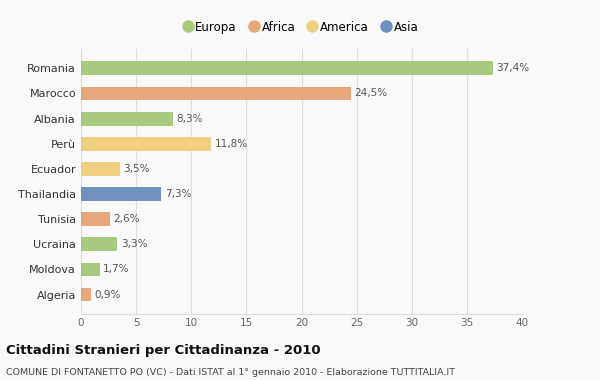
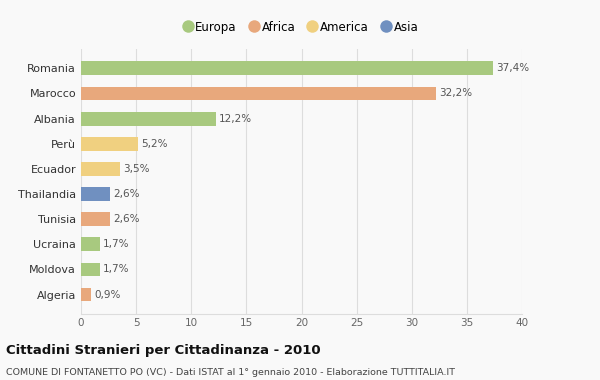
Marocco: 24,5% -> 32,2%
Albania: 8,3% -> 12,2%
Perù: 11,8% -> 5,2%
Thailandia: 7,3% -> 2,6%
Ucraina: 3,3% -> 1,7%
